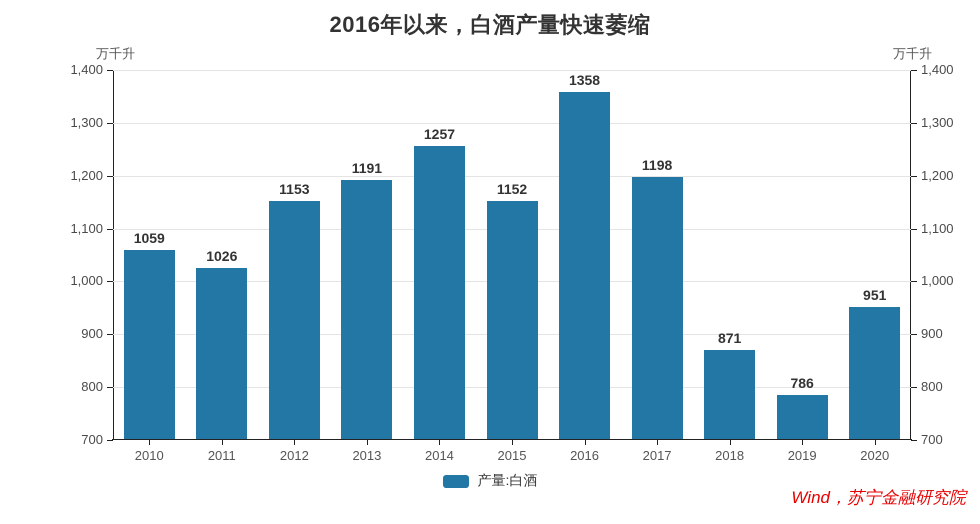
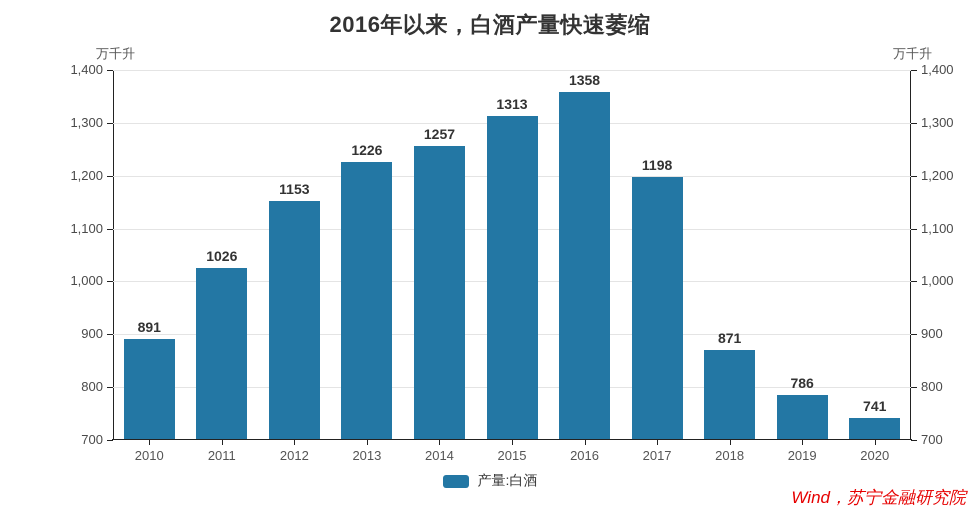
2010: 1059 -> 891
2013: 1191 -> 1226
2015: 1152 -> 1313
2020: 951 -> 741
